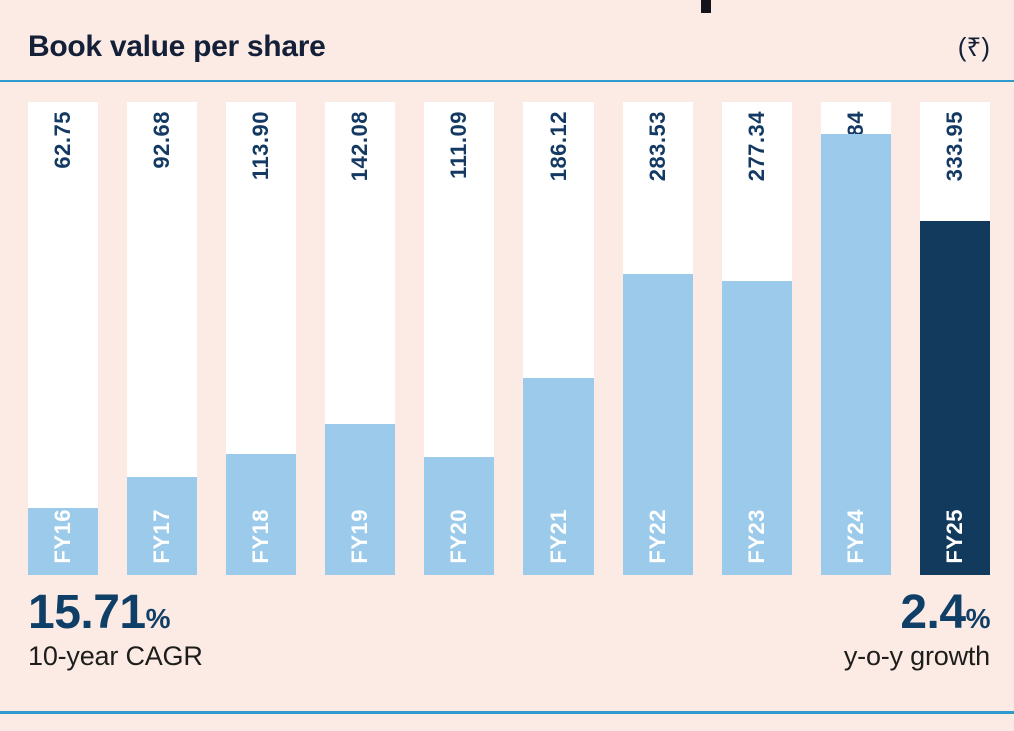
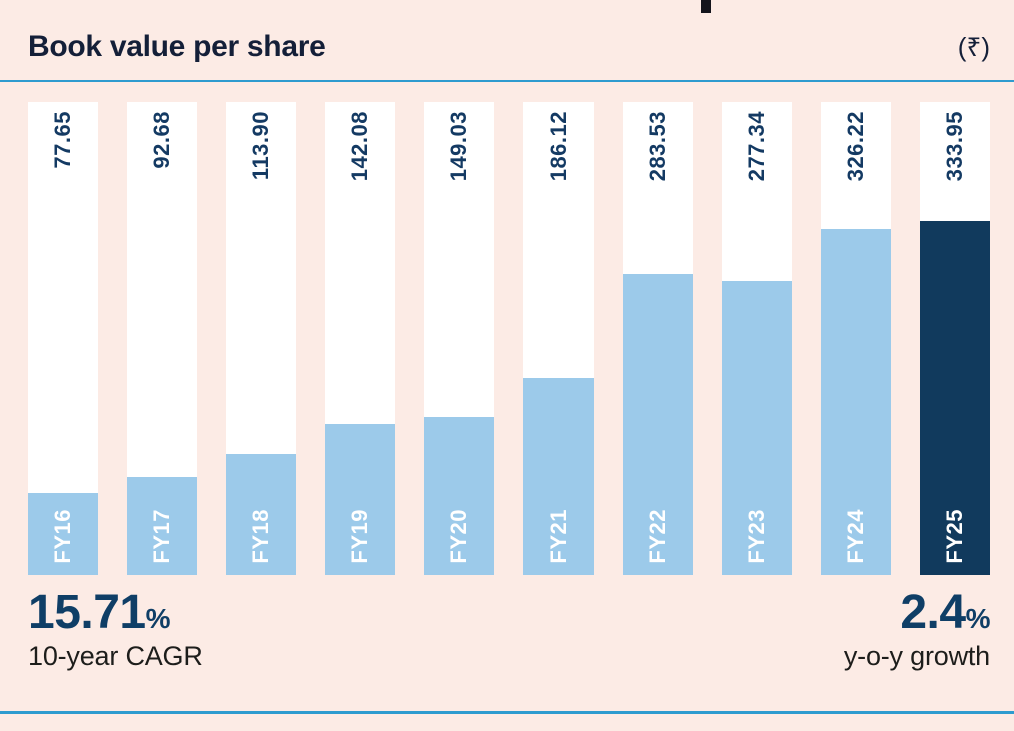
FY16: 62.75 -> 77.65
FY20: 111.09 -> 149.03
FY24: 415.84 -> 326.22
